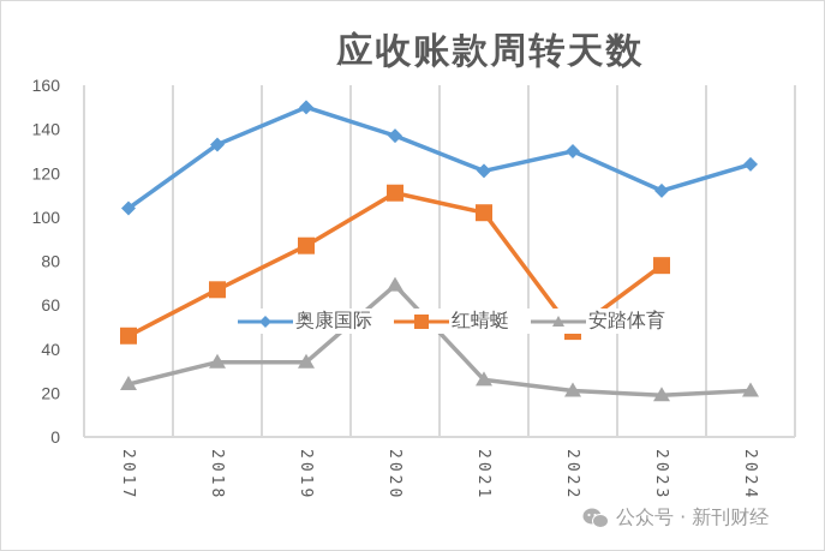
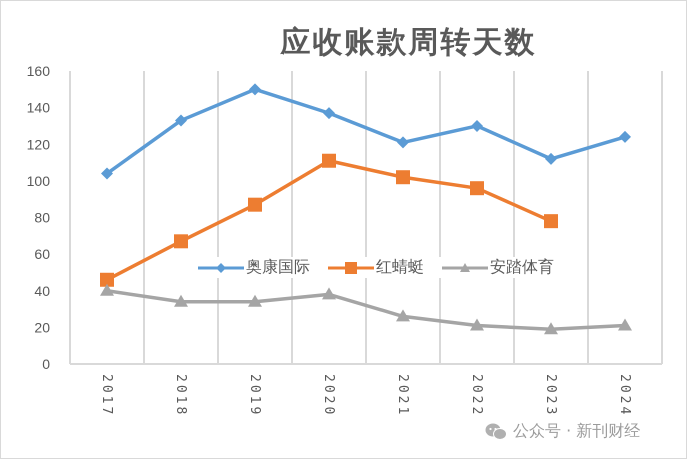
安踏体育/2017: 24 -> 40
安踏体育/2020: 69 -> 38
红蜻蜓/2022: 48 -> 96
